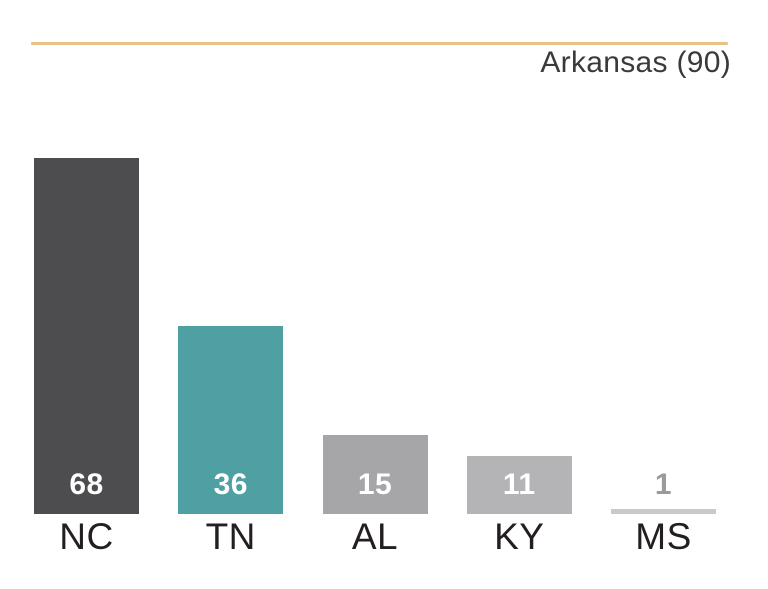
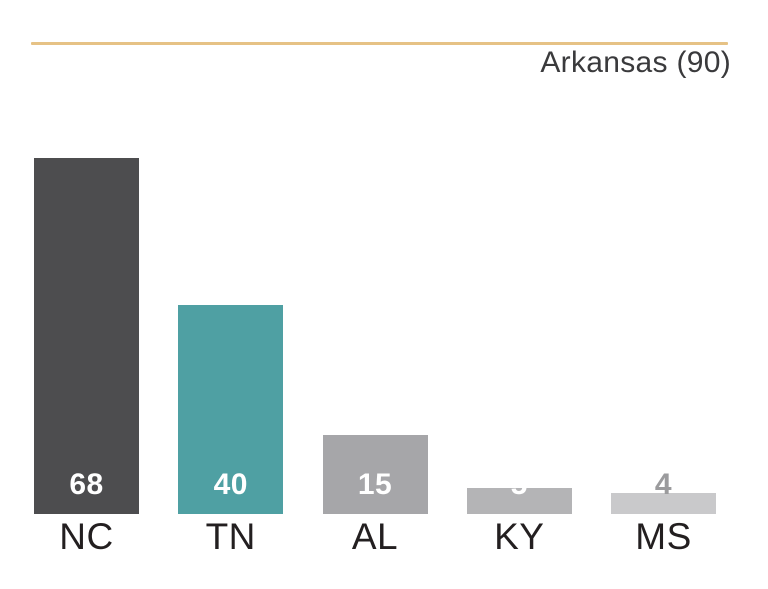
TN: 36 -> 40
KY: 11 -> 5
MS: 1 -> 4
